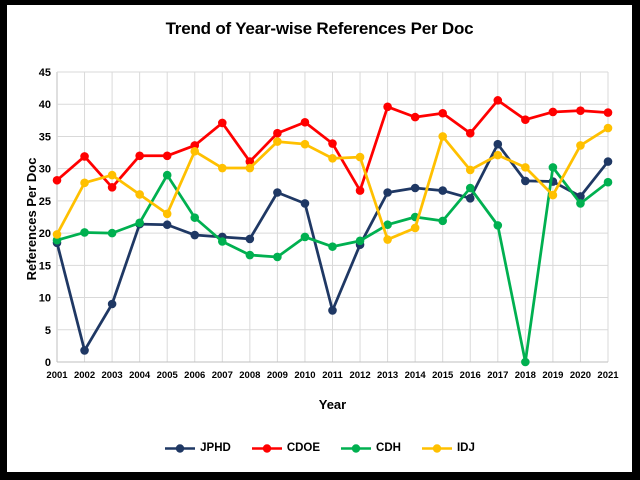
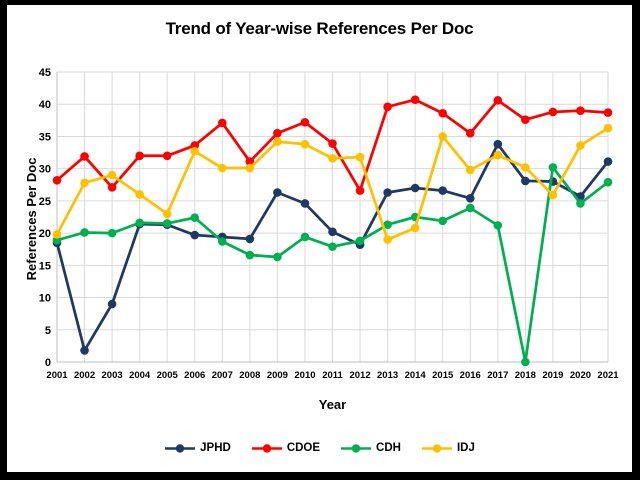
CDH/2005: 29 -> 22
JPHD/2011: 8 -> 20
CDOE/2014: 38 -> 41
CDH/2016: 27 -> 24
